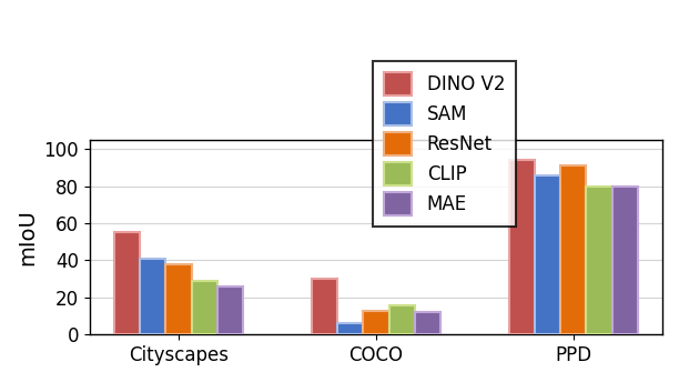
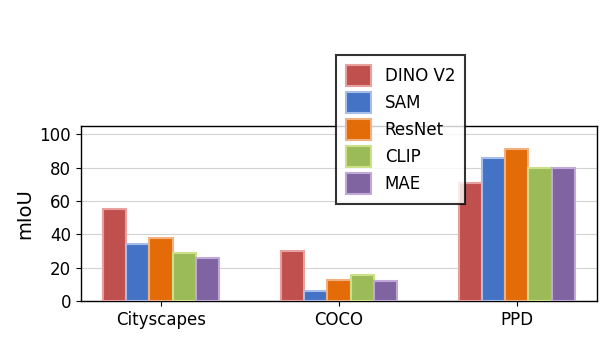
SAM/Cityscapes: 41 -> 34
DINO V2/PPD: 94 -> 71
